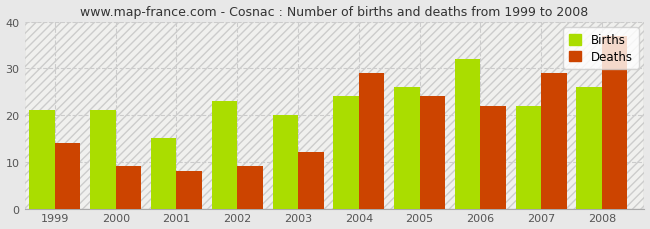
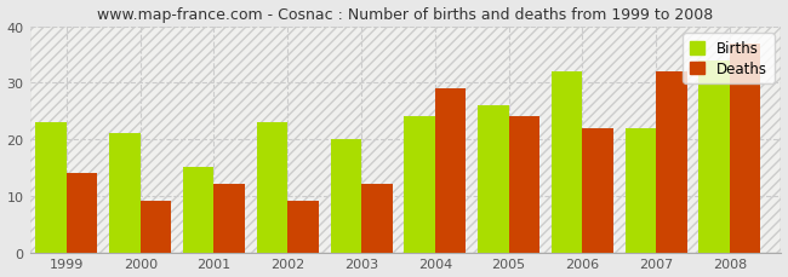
Births/1999: 21 -> 23
Deaths/2001: 8 -> 12
Deaths/2007: 29 -> 32
Births/2008: 26 -> 34
